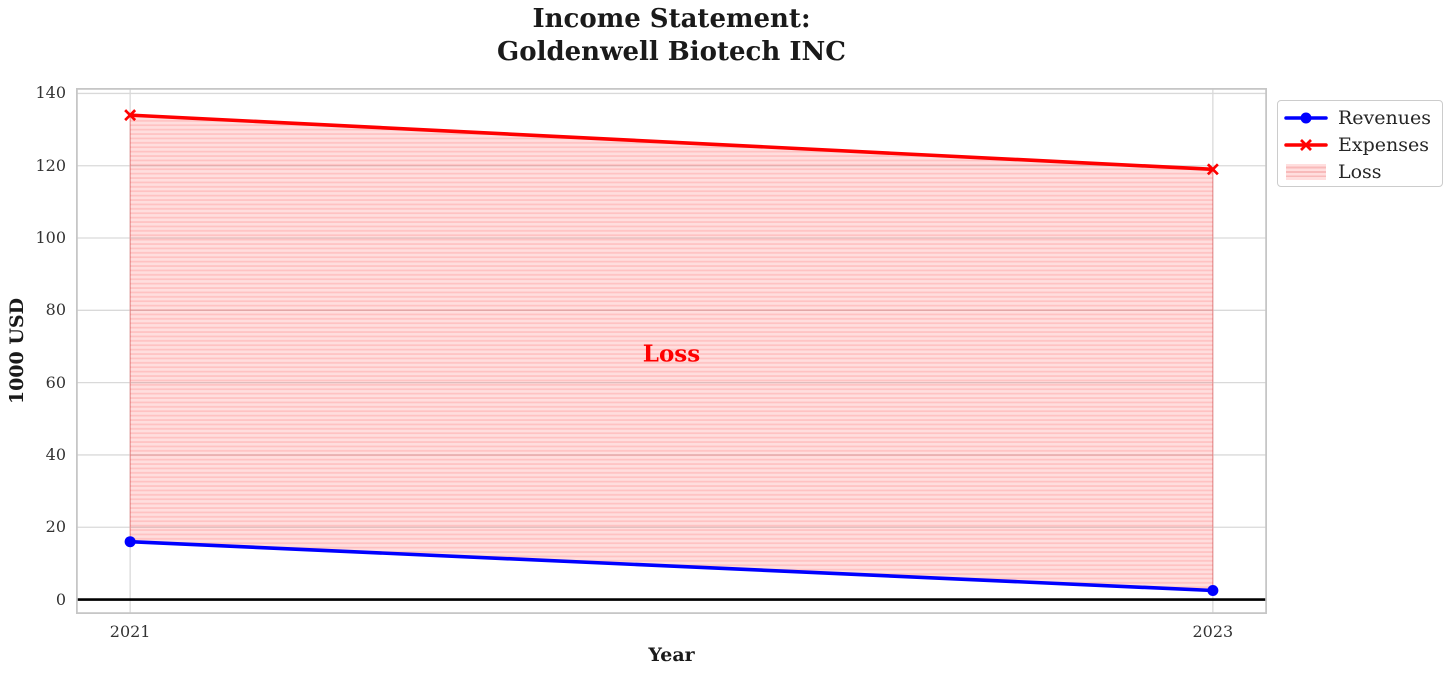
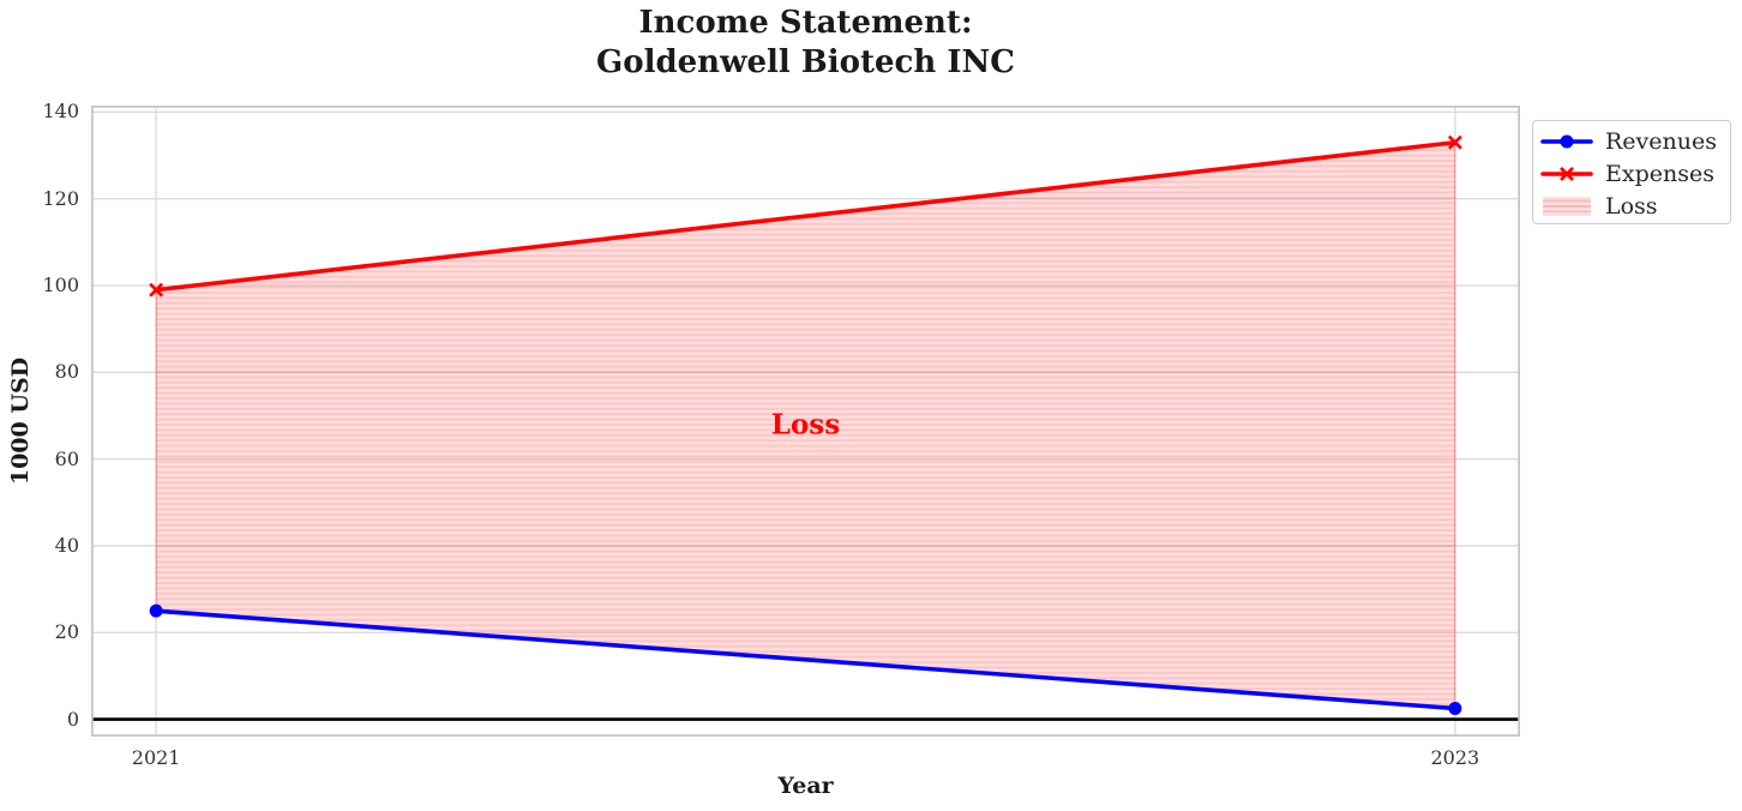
Revenues/2021: 16 -> 25
Expenses/2021: 134 -> 99
Expenses/2023: 119 -> 133
